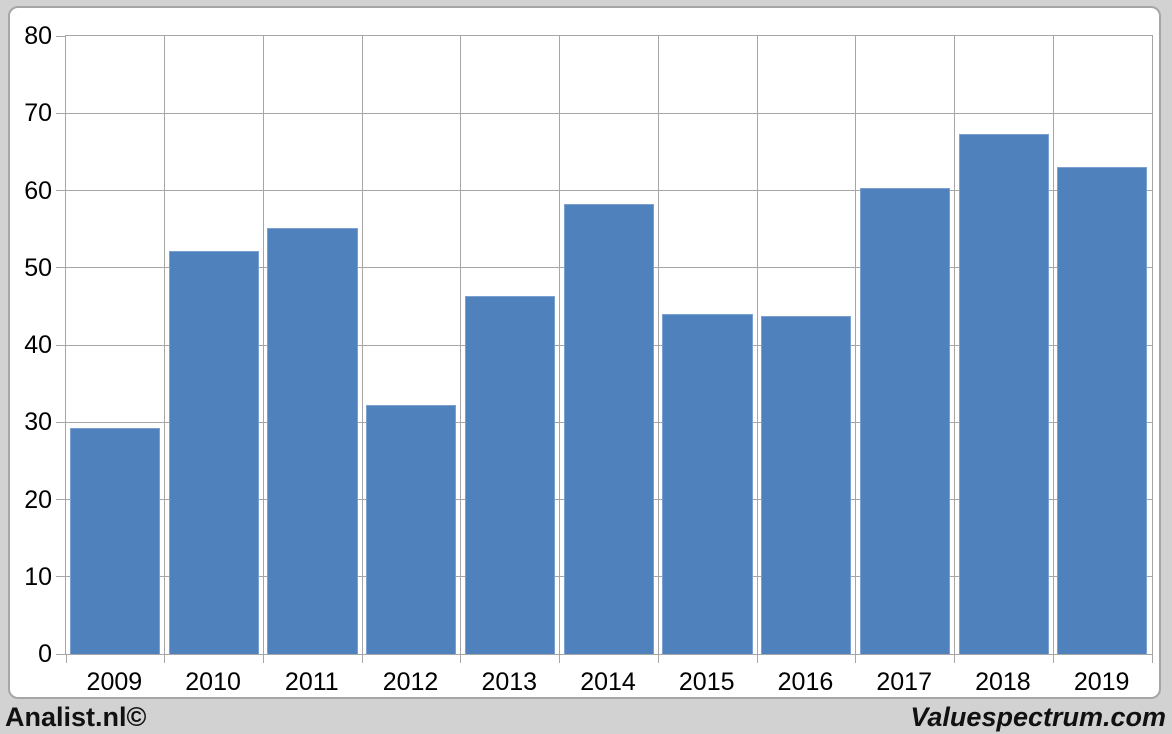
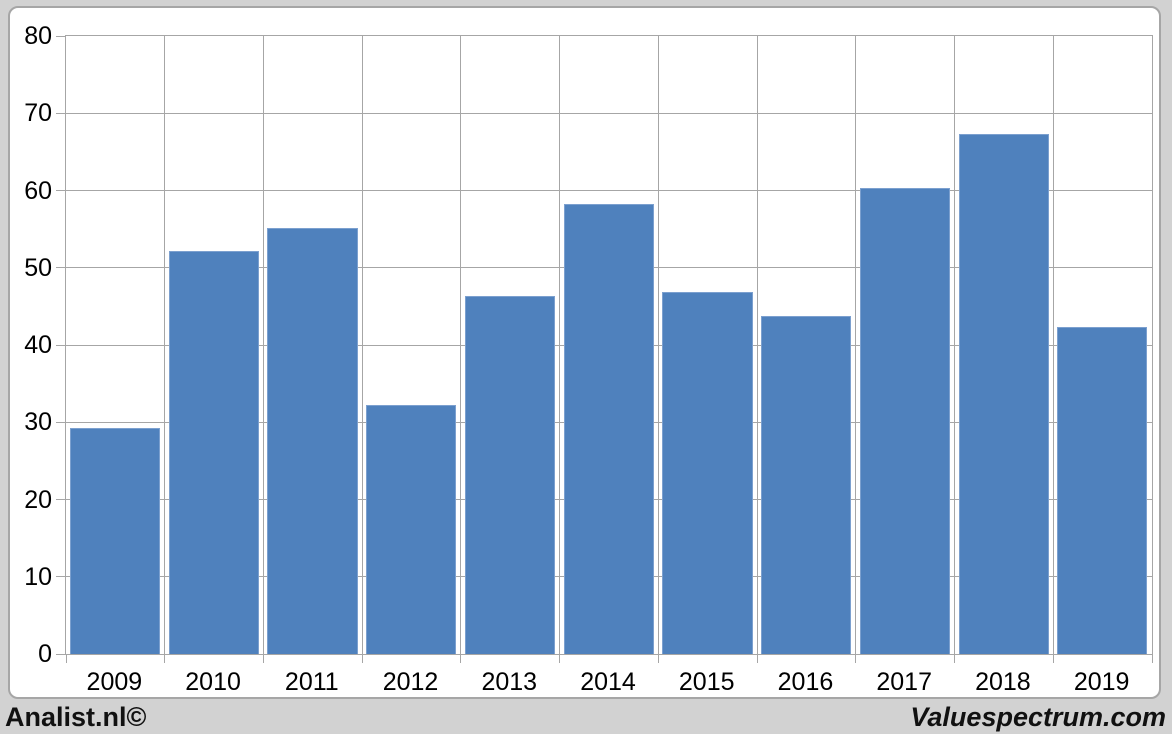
2015: 44 -> 47
2019: 63 -> 42
